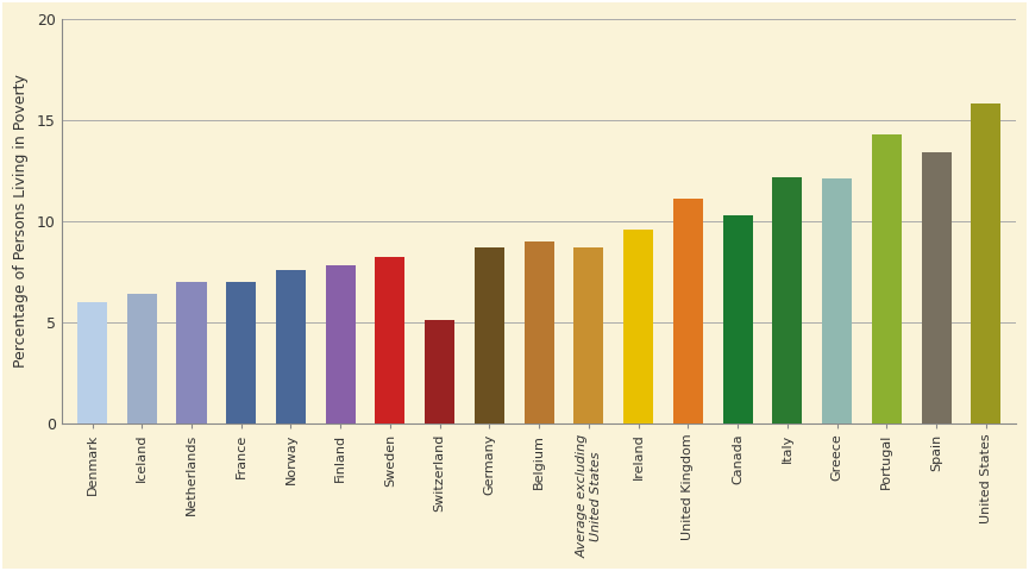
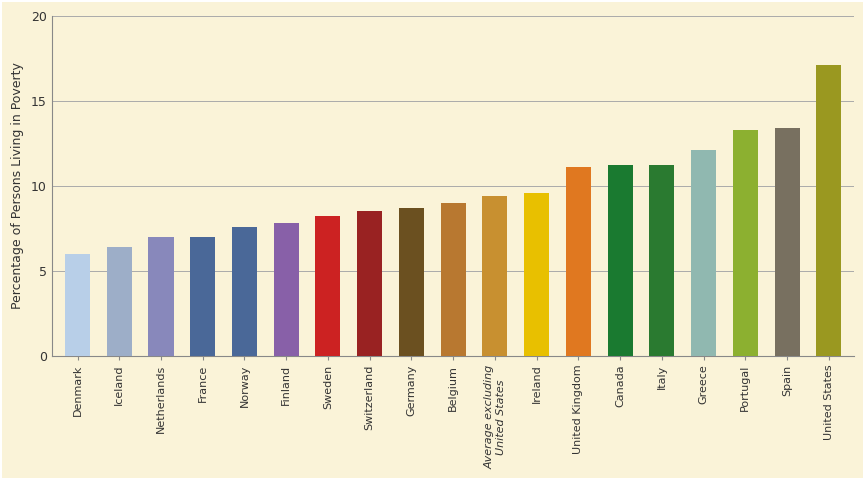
Switzerland: 5.1 -> 8.5
Average excluding United States: 8.7 -> 9.4
Canada: 10.3 -> 11.2
Italy: 12.2 -> 11.2
Portugal: 14.3 -> 13.3
United States: 15.8 -> 17.1
